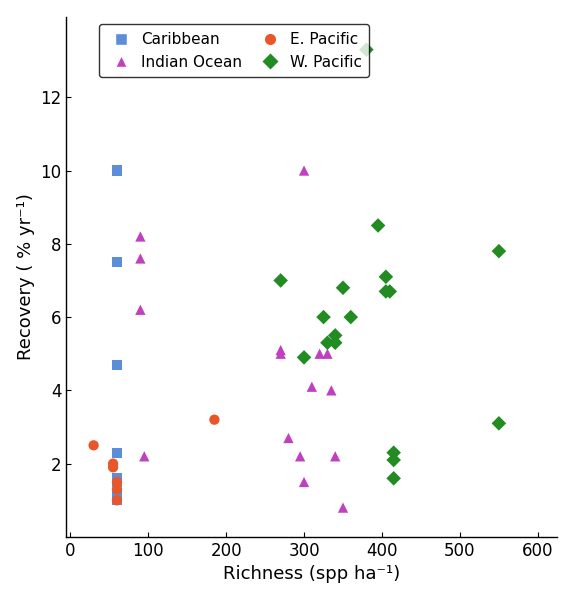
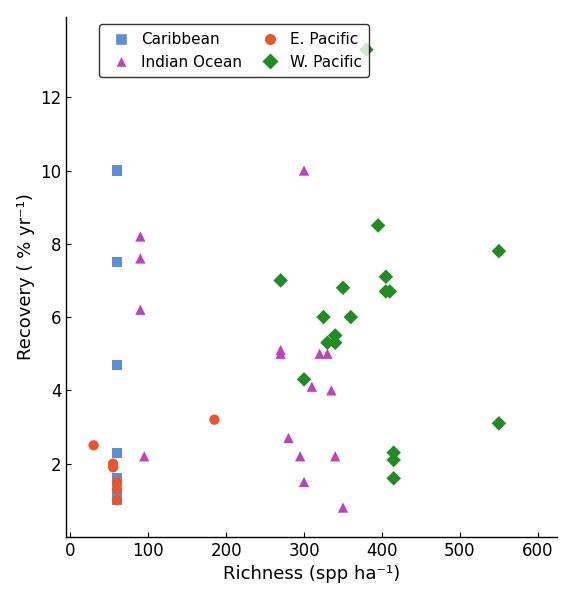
W. Pacific/300: 4.9 -> 4.3
